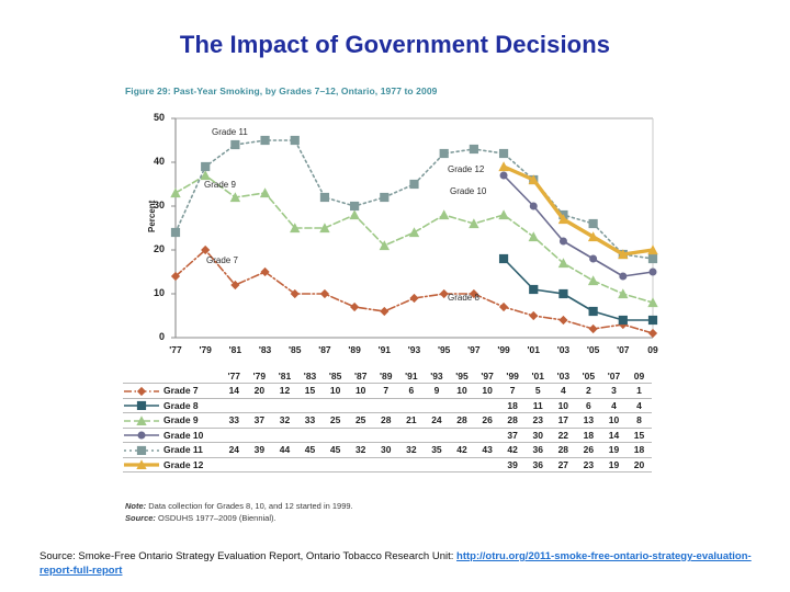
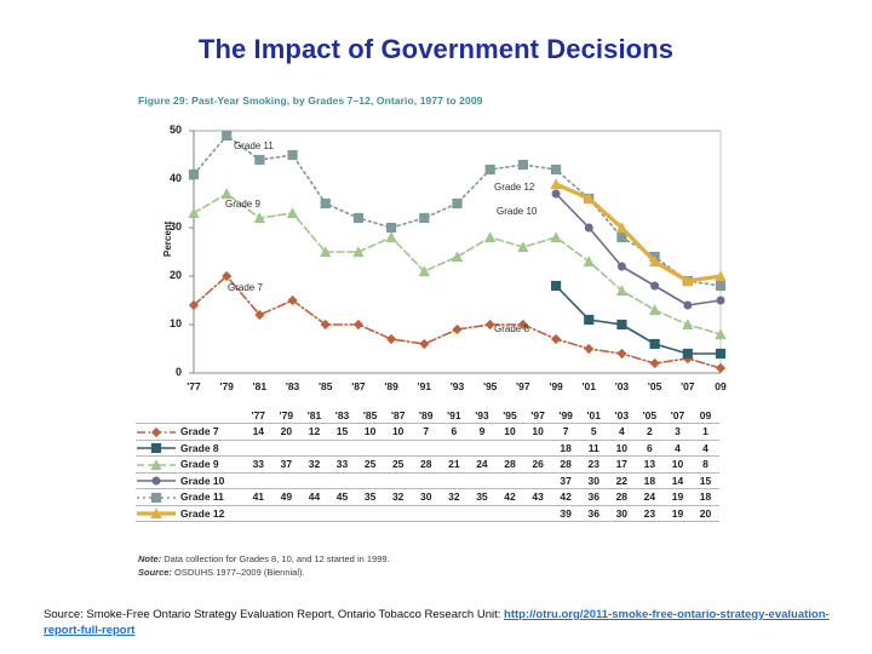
Grade 11/'77: 24 -> 41
Grade 11/'79: 39 -> 49
Grade 11/'85: 45 -> 35
Grade 12/'03: 27 -> 30
Grade 11/'05: 26 -> 24
